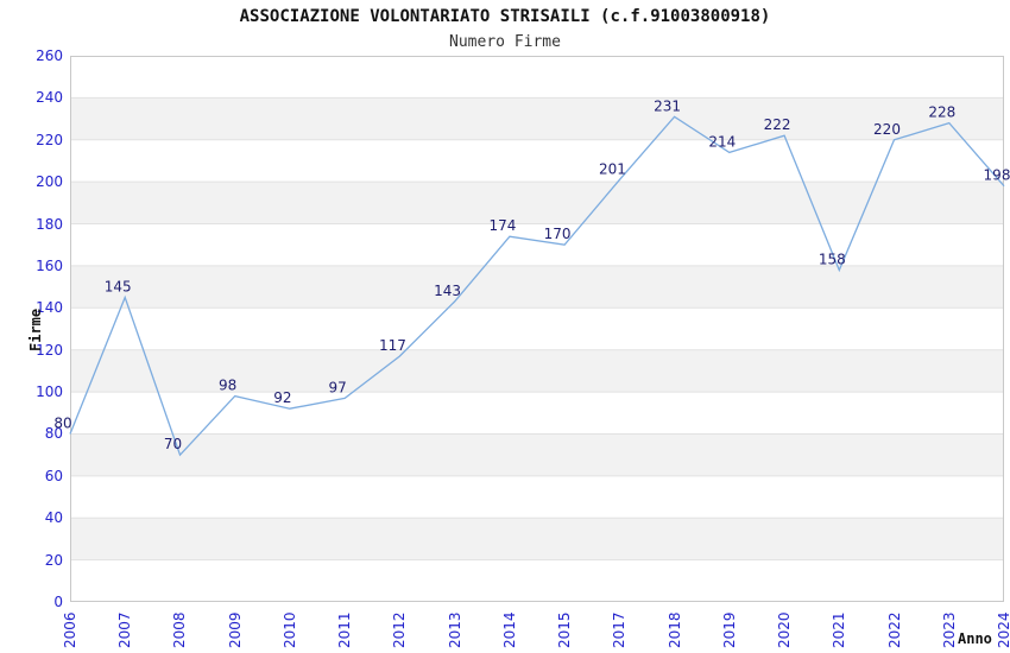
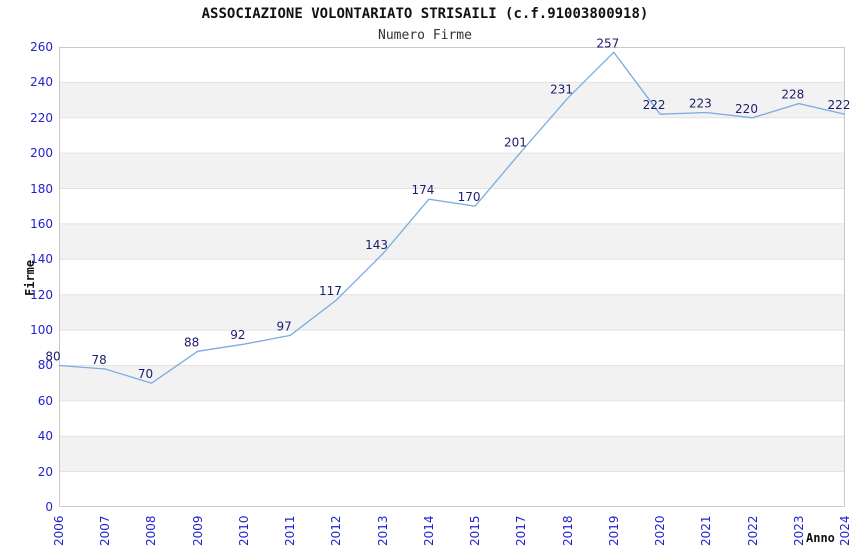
2007: 145 -> 78
2009: 98 -> 88
2019: 214 -> 257
2021: 158 -> 223
2024: 198 -> 222
